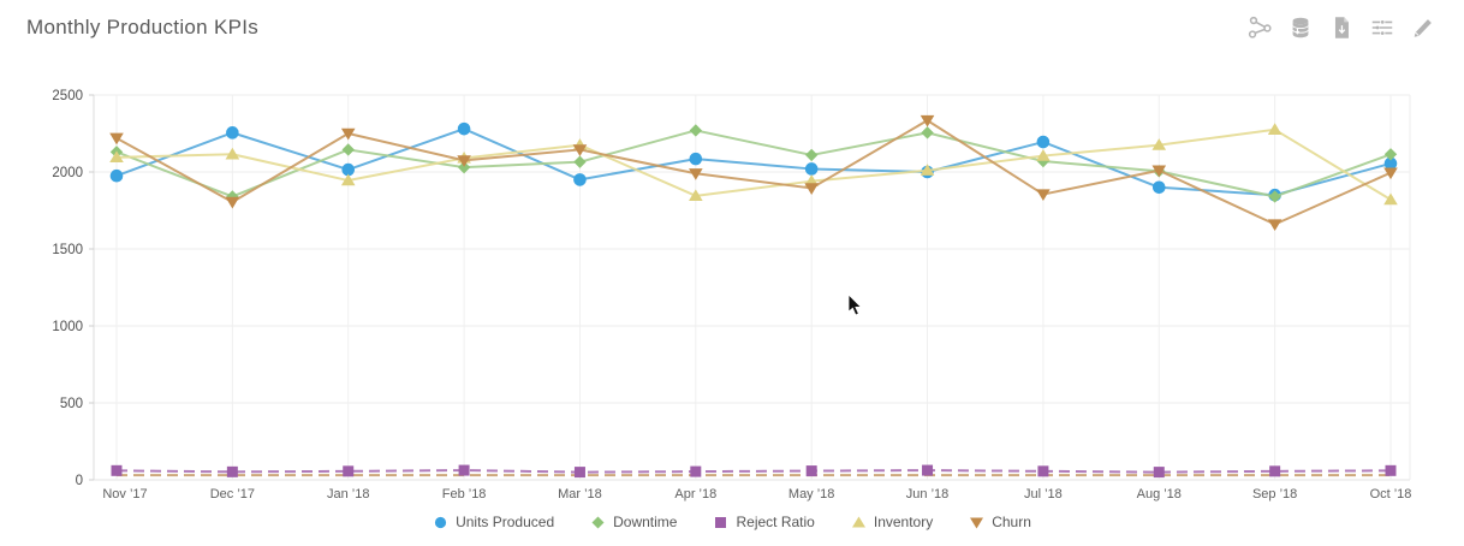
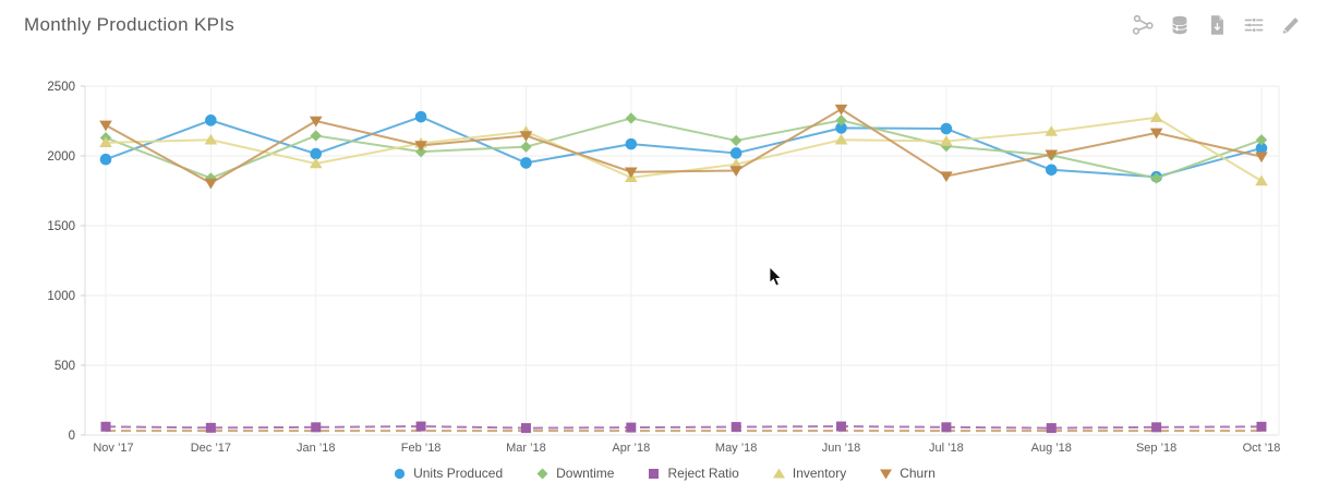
Churn/Apr ’18: 1990 -> 1880
Units Produced/Jun ’18: 2000 -> 2200
Inventory/Jun ’18: 2010 -> 2120
Churn/Sep ’18: 1660 -> 2160
